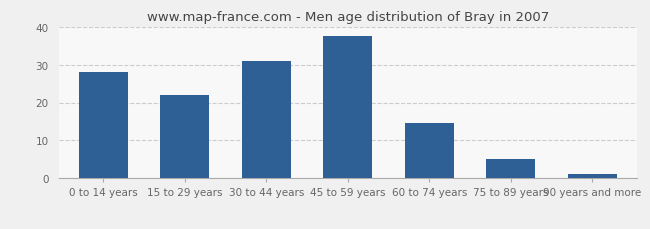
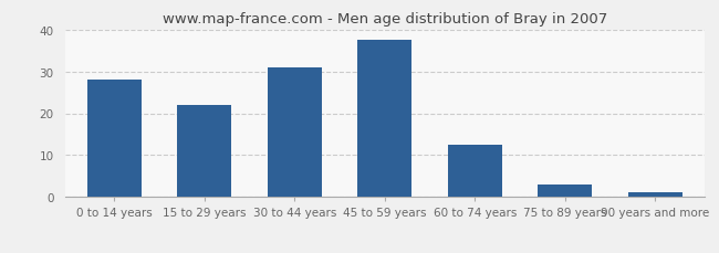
60 to 74 years: 14.5 -> 12.5
75 to 89 years: 5.0 -> 3.0
